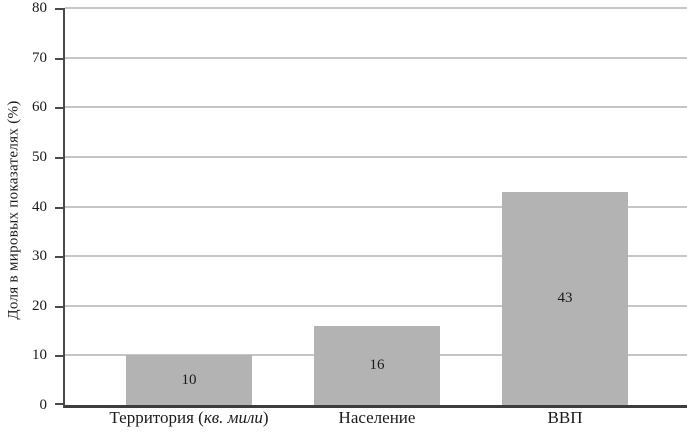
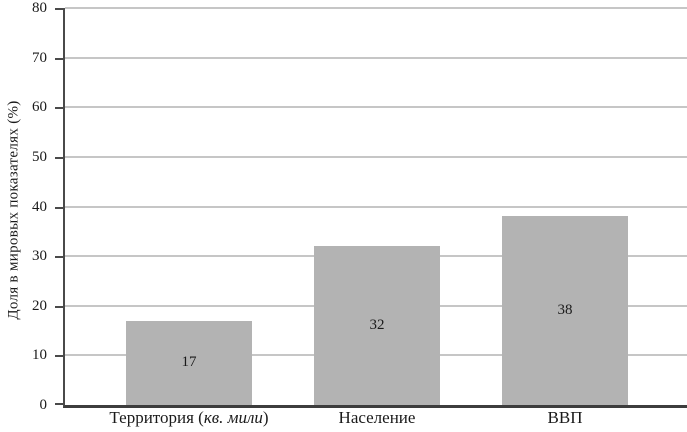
Территория (кв. мили): 10 -> 17
Население: 16 -> 32
ВВП: 43 -> 38
